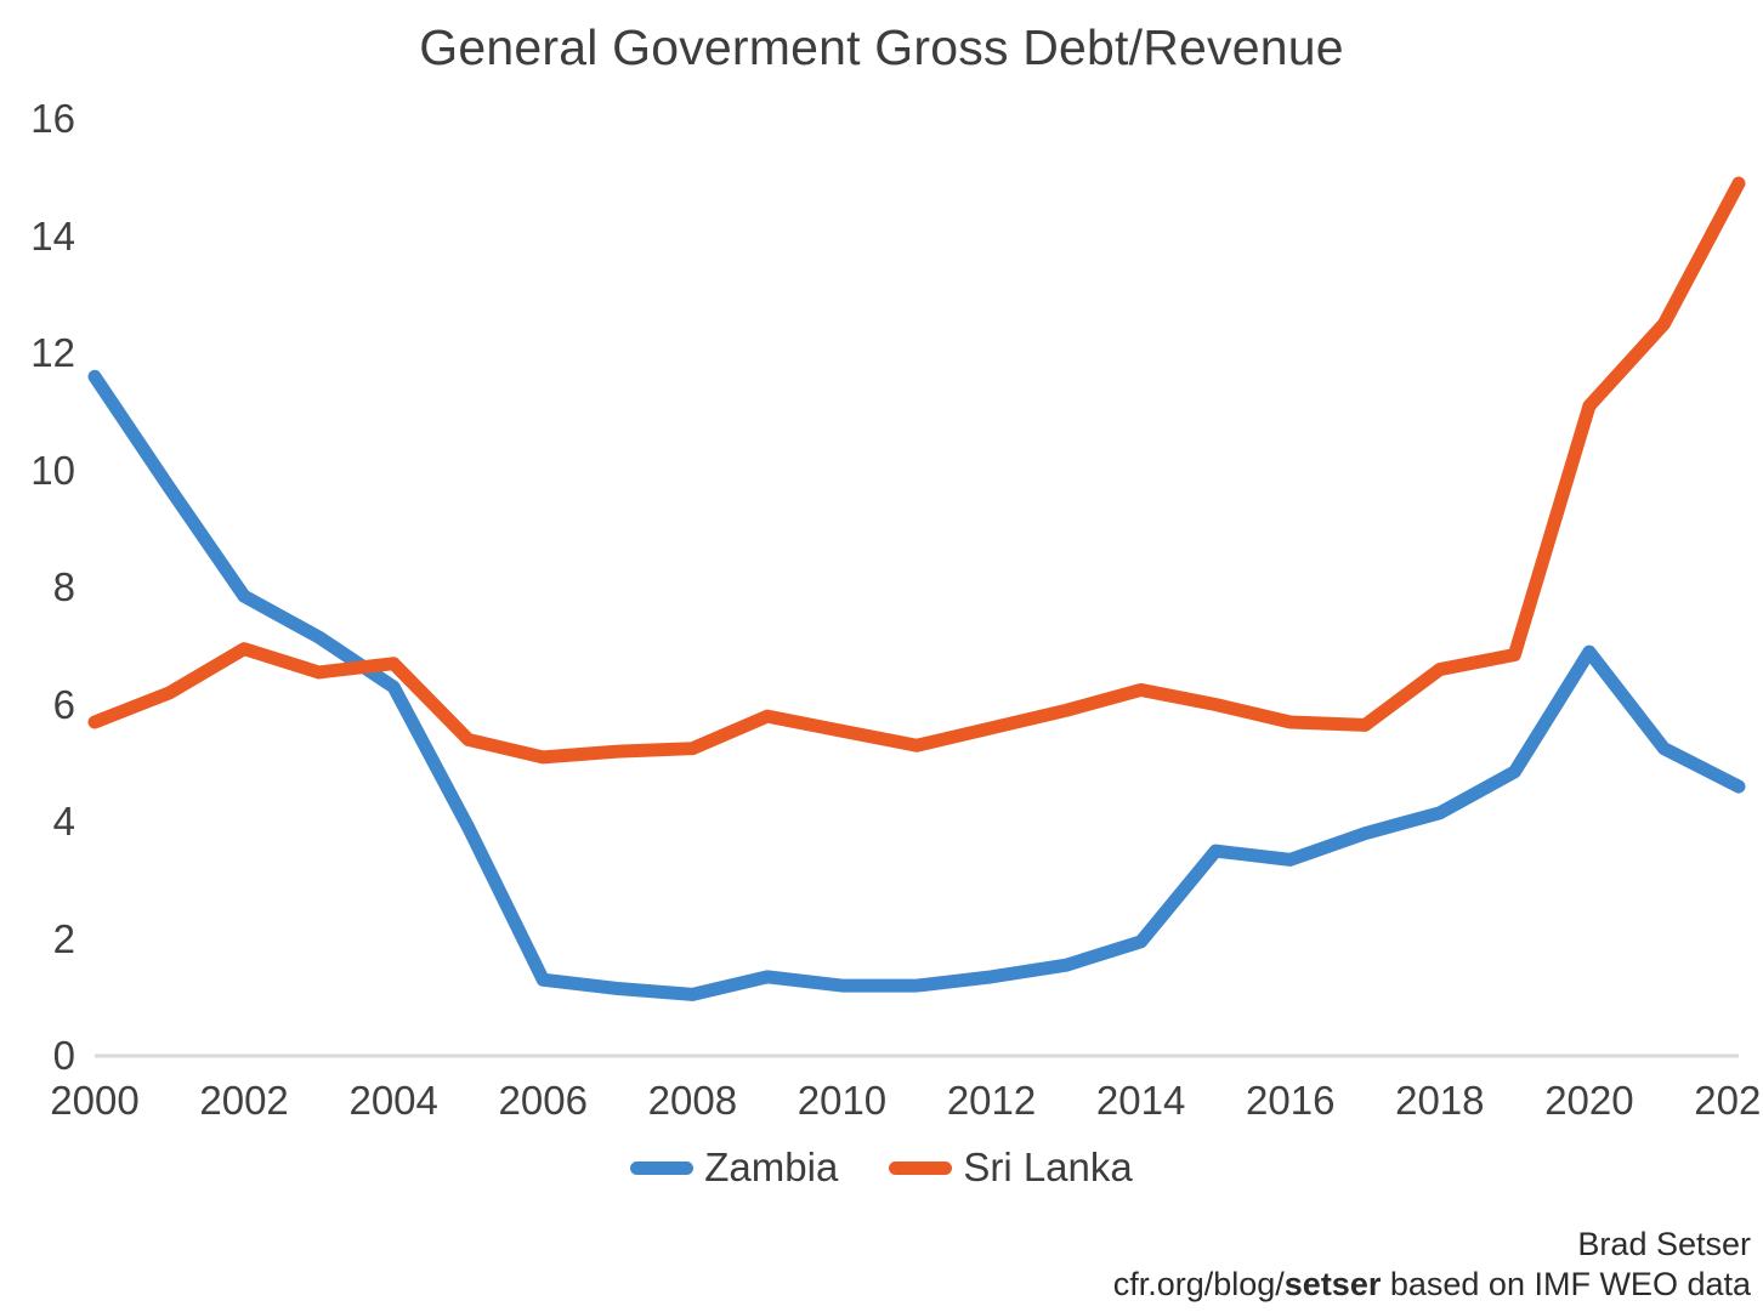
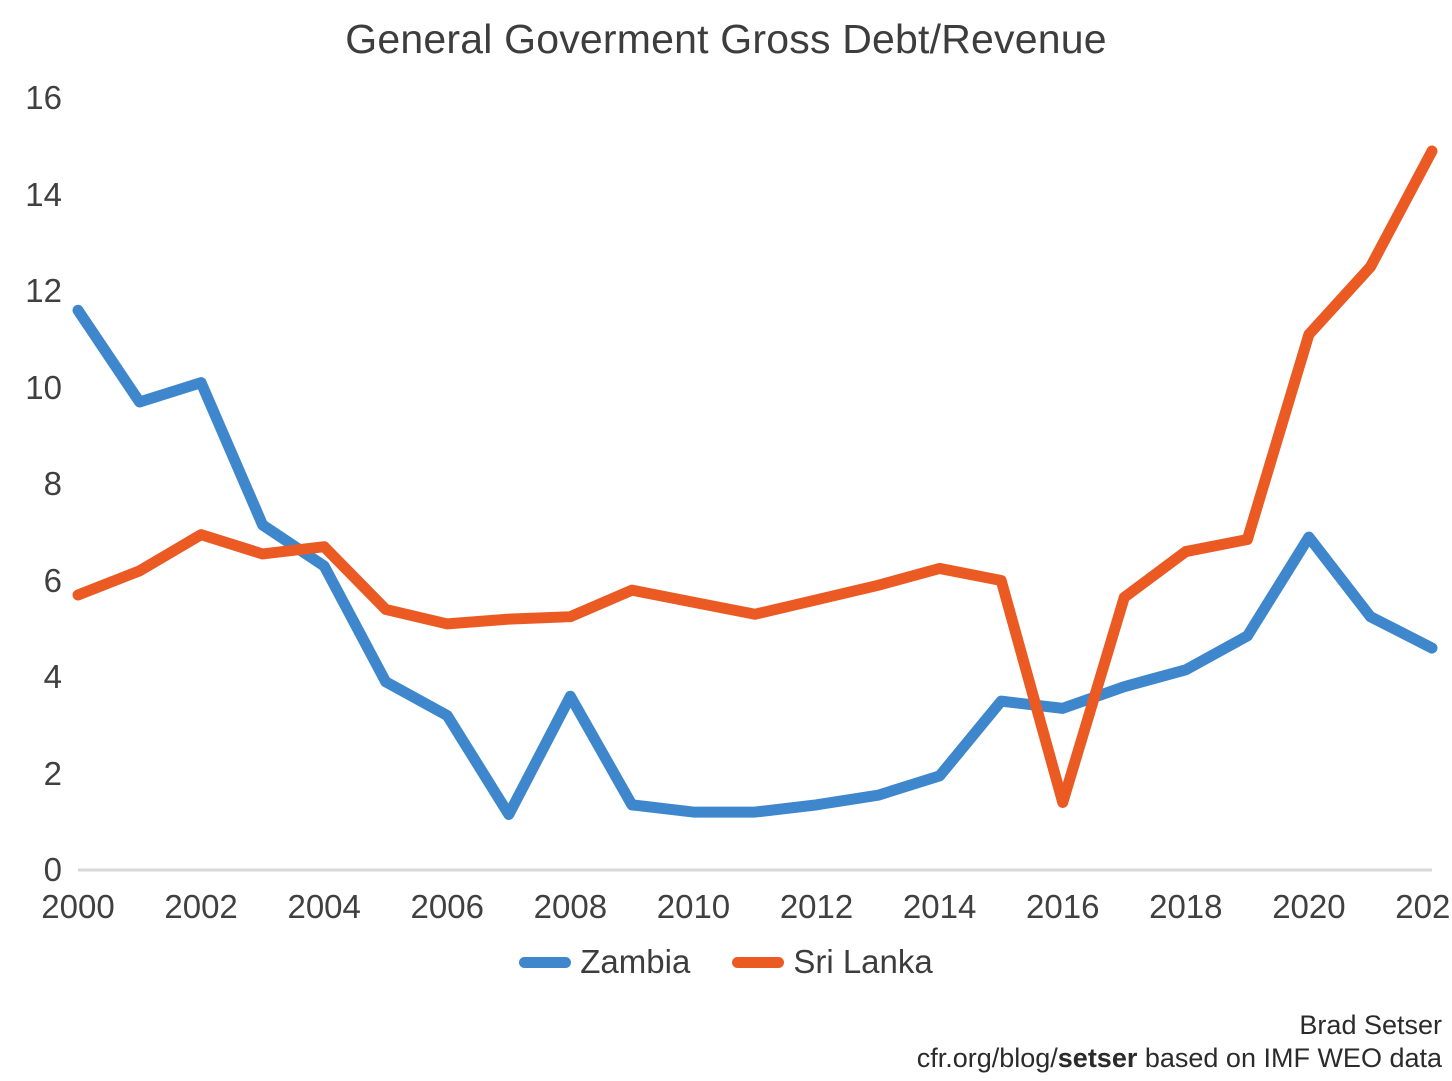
Zambia/2002: 7.8 -> 10.1
Zambia/2006: 1.3 -> 3.2
Zambia/2008: 1.1 -> 3.6
Sri Lanka/2016: 5.7 -> 1.4
